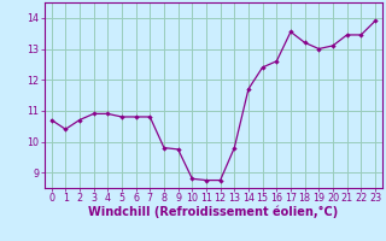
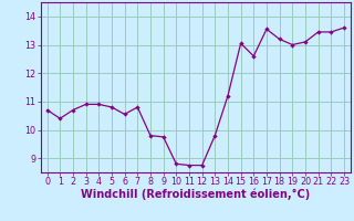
6: 10.80 -> 10.55
14: 11.70 -> 11.20
15: 12.40 -> 13.05
23: 13.90 -> 13.60
